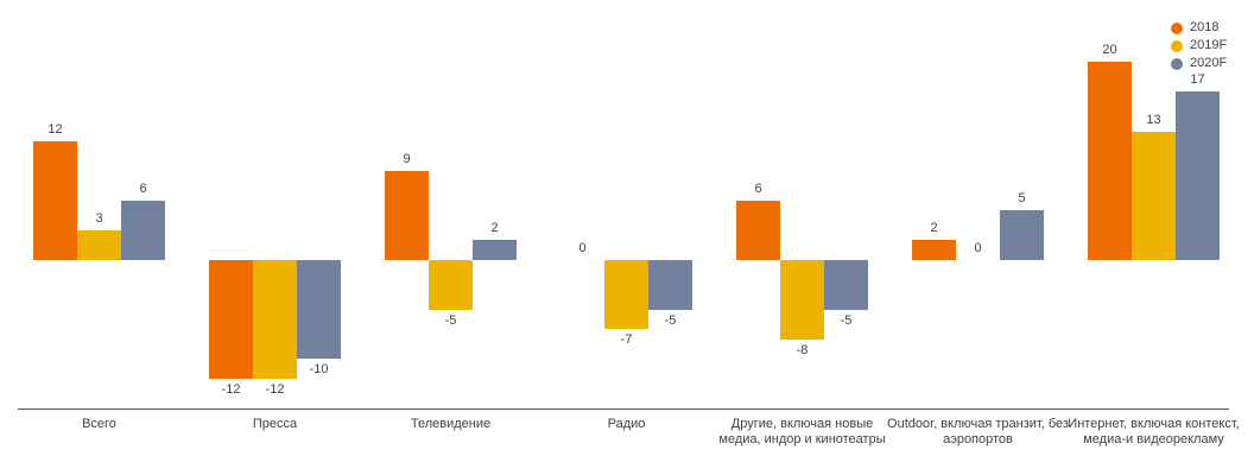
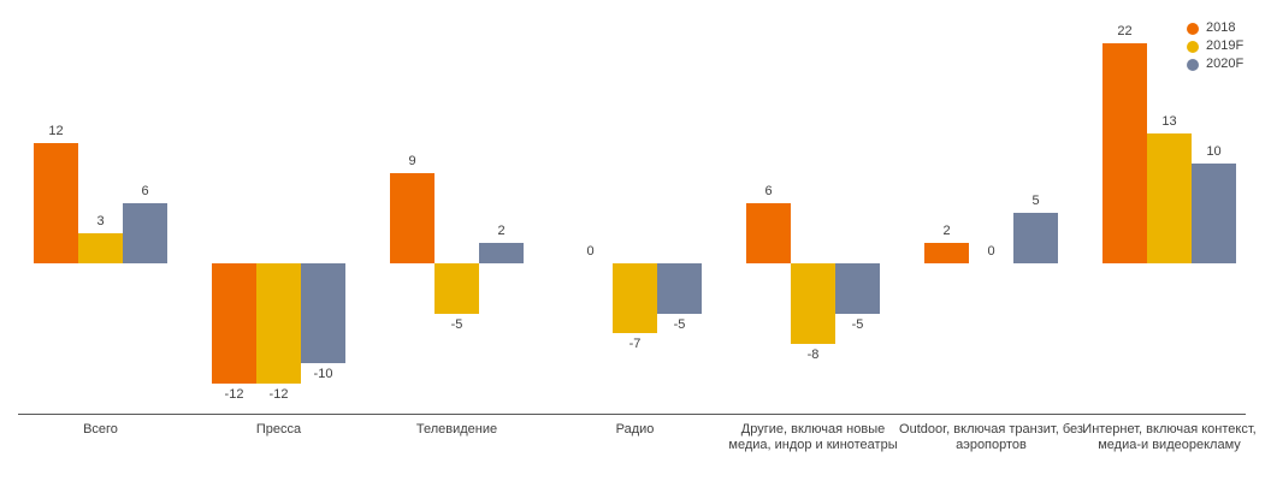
2018/Интернет, включая контекст, медиа-и видеорекламу: 20 -> 22
2020F/Интернет, включая контекст, медиа-и видеорекламу: 17 -> 10
